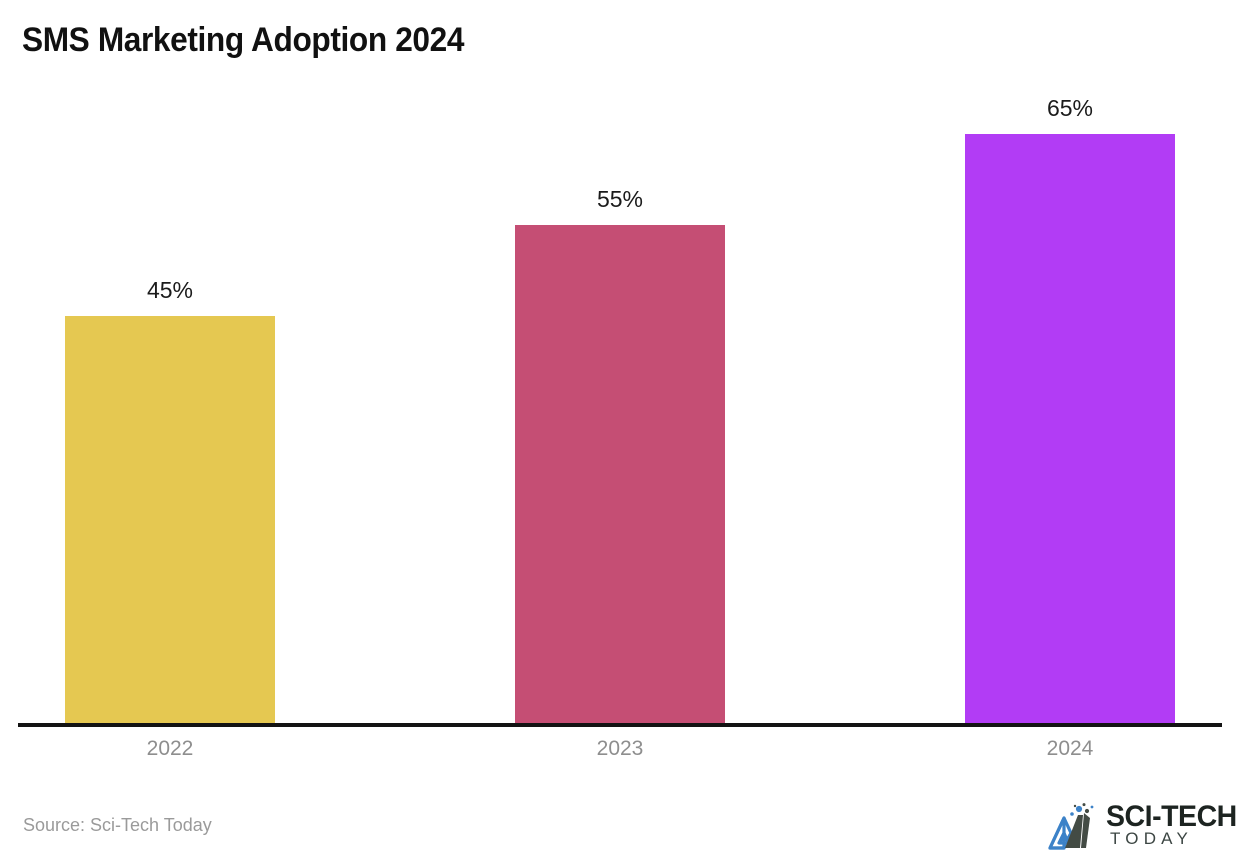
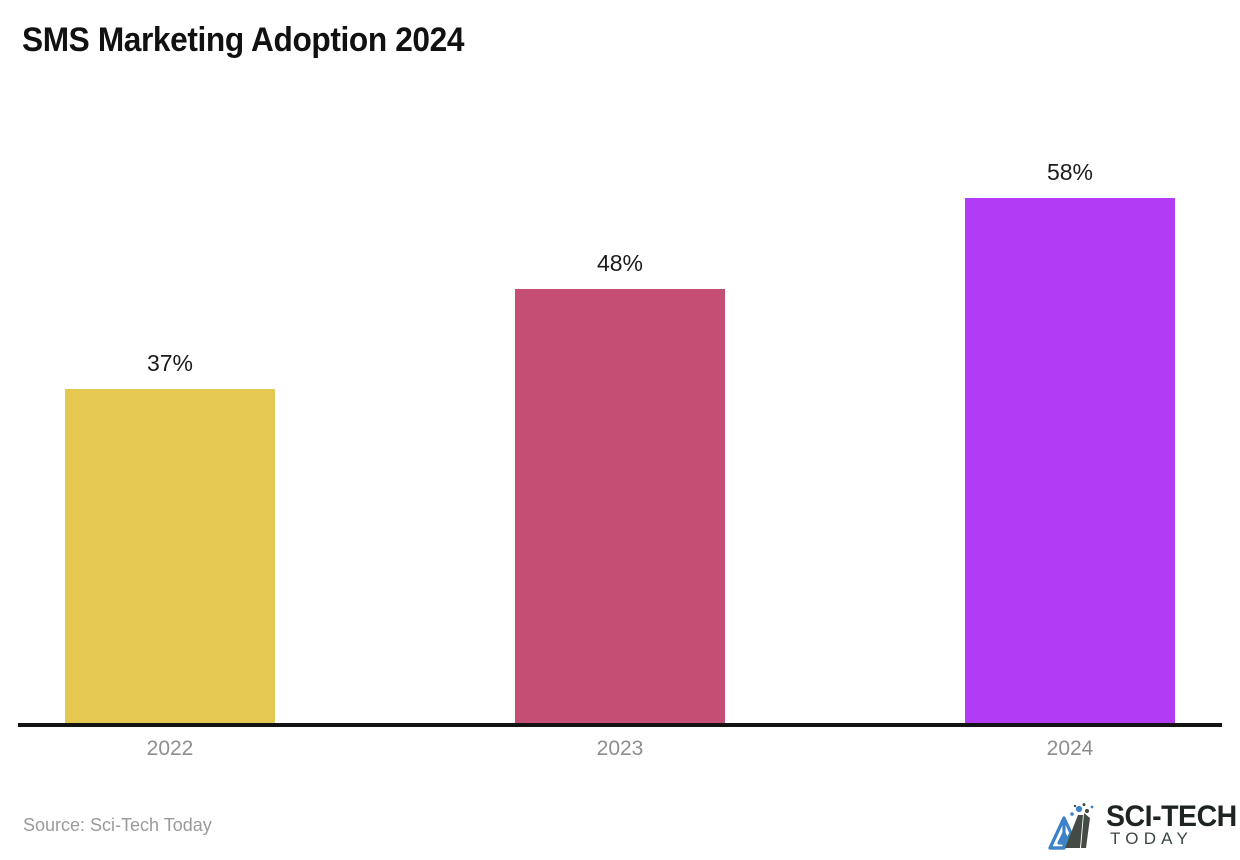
2022: 45% -> 37%
2023: 55% -> 48%
2024: 65% -> 58%
